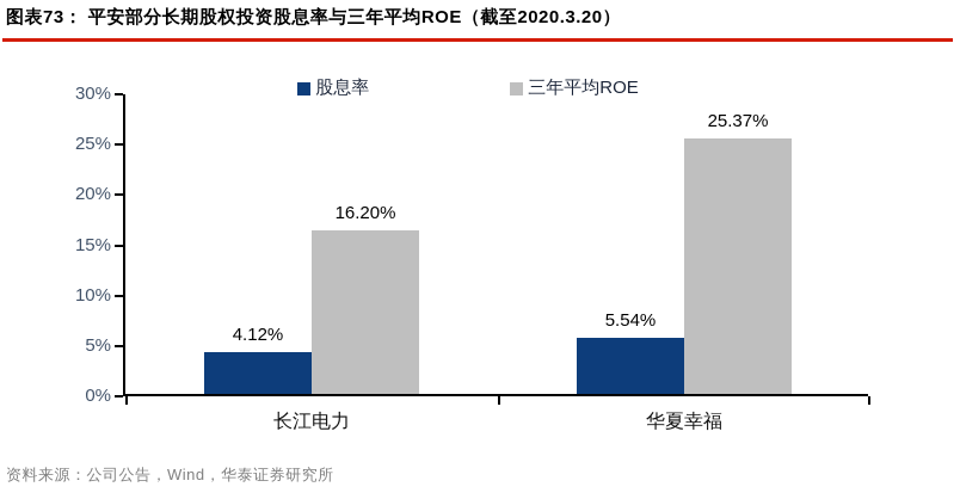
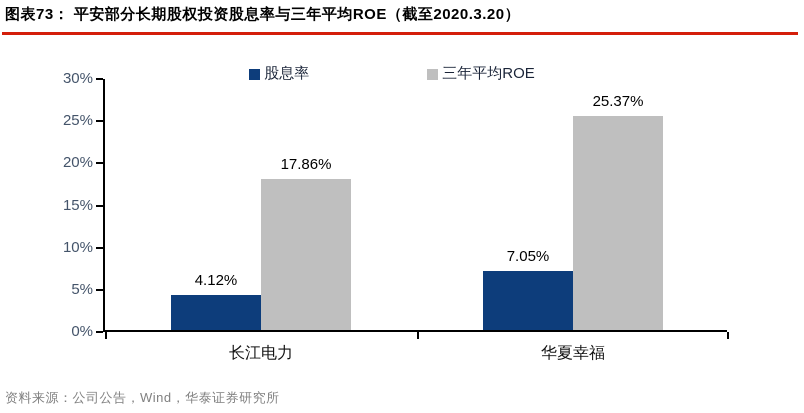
三年平均ROE/长江电力: 16.20% -> 17.86%
股息率/华夏幸福: 5.54% -> 7.05%
